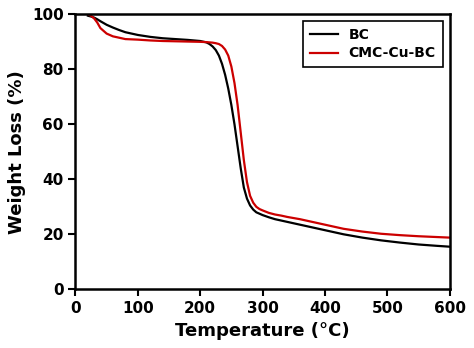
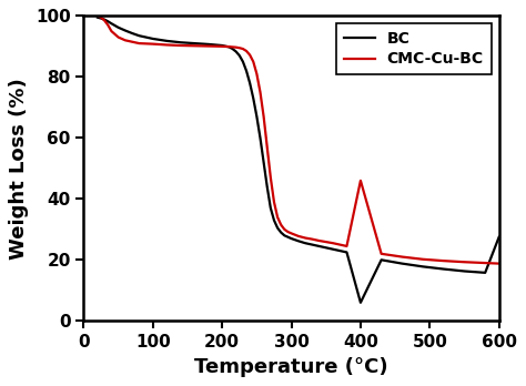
BC/400: 21.5 -> 6.0
CMC-Cu-BC/400: 23.5 -> 46.0
BC/600: 15.5 -> 27.5
